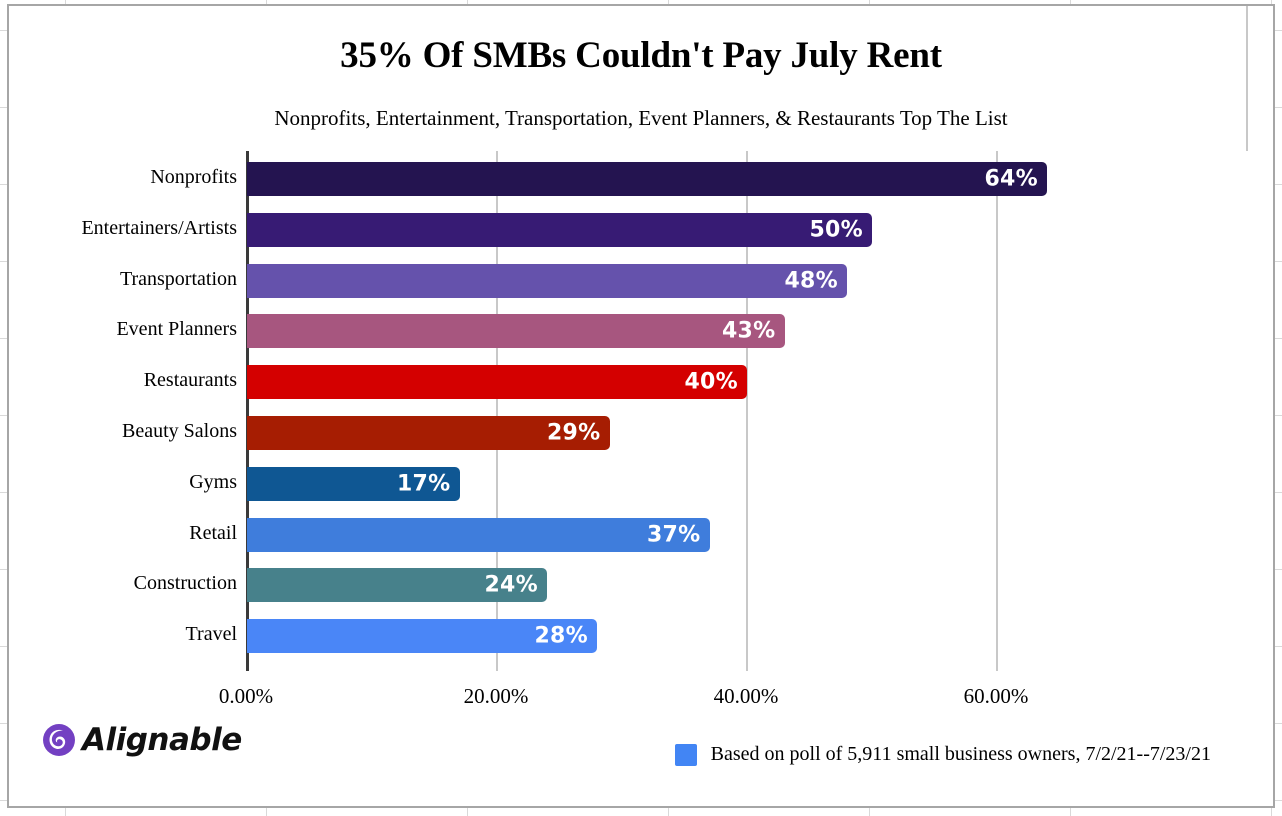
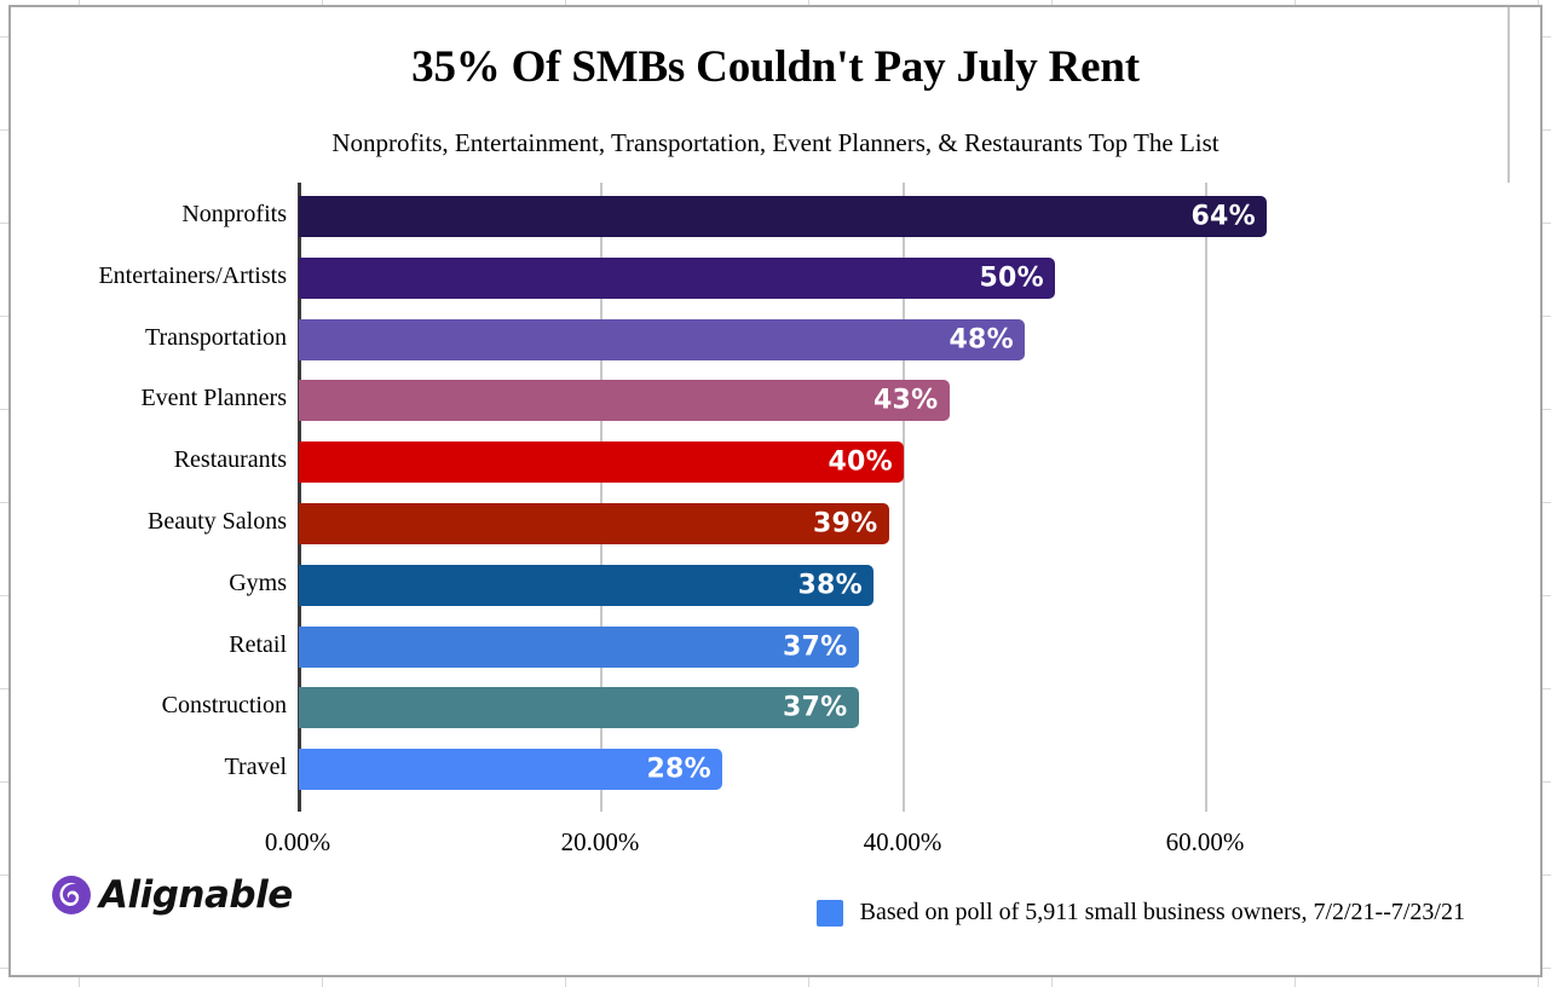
Beauty Salons: 29% -> 39%
Gyms: 17% -> 38%
Construction: 24% -> 37%
